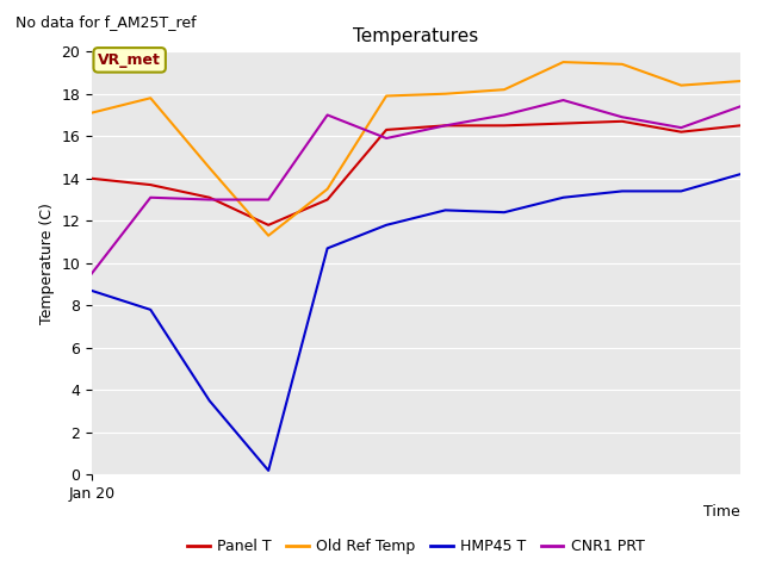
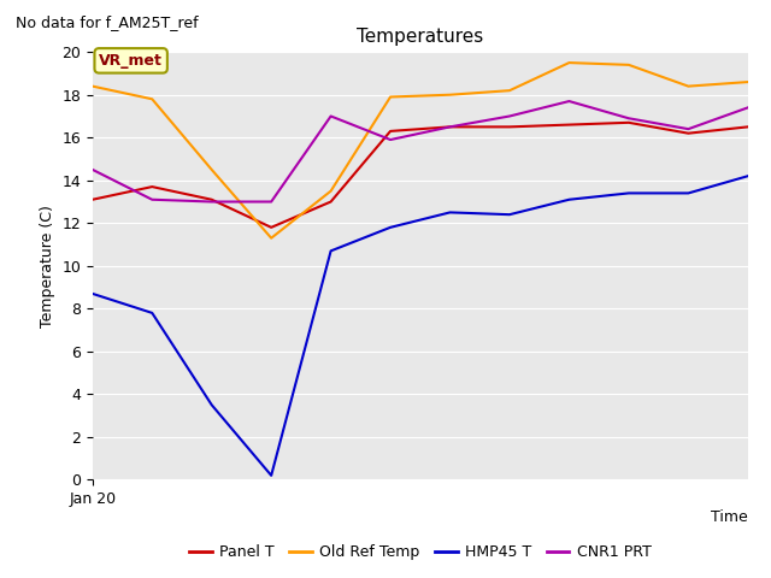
Panel T/Jan 20: 14.0 -> 13.1
Old Ref Temp/Jan 20: 17.1 -> 18.4
CNR1 PRT/Jan 20: 9.5 -> 14.5
